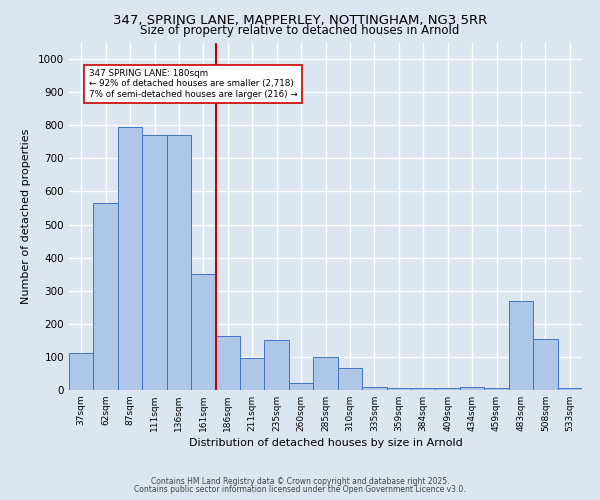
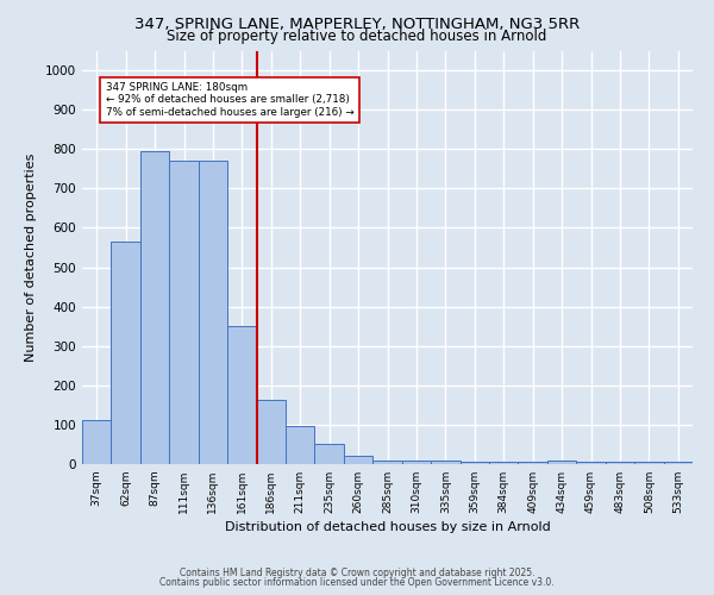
235sqm: 150 -> 52
285sqm: 100 -> 10
310sqm: 65 -> 10
483sqm: 270 -> 5
508sqm: 155 -> 5
